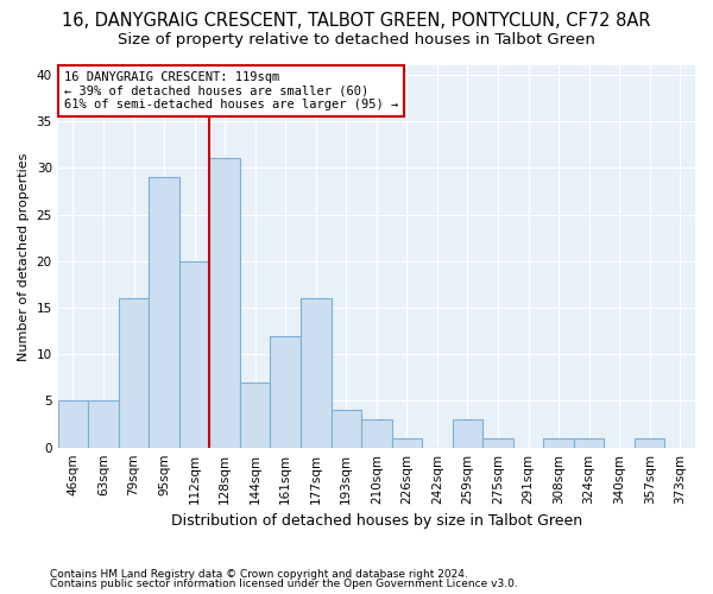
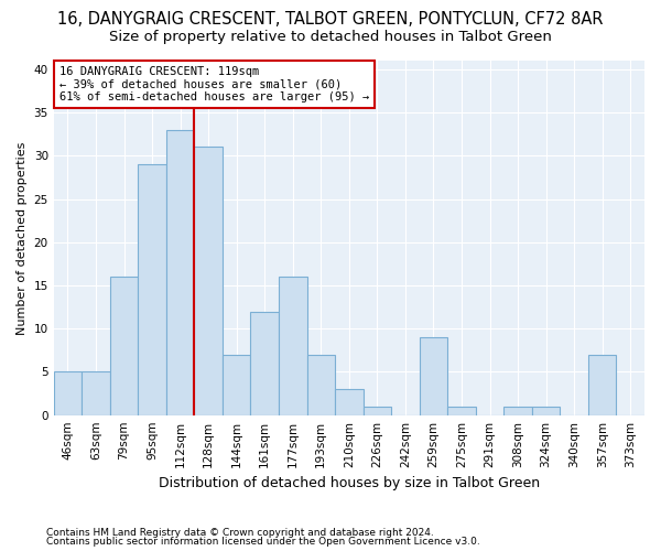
112sqm: 20 -> 33
193sqm: 4 -> 7
259sqm: 3 -> 9
357sqm: 1 -> 7
